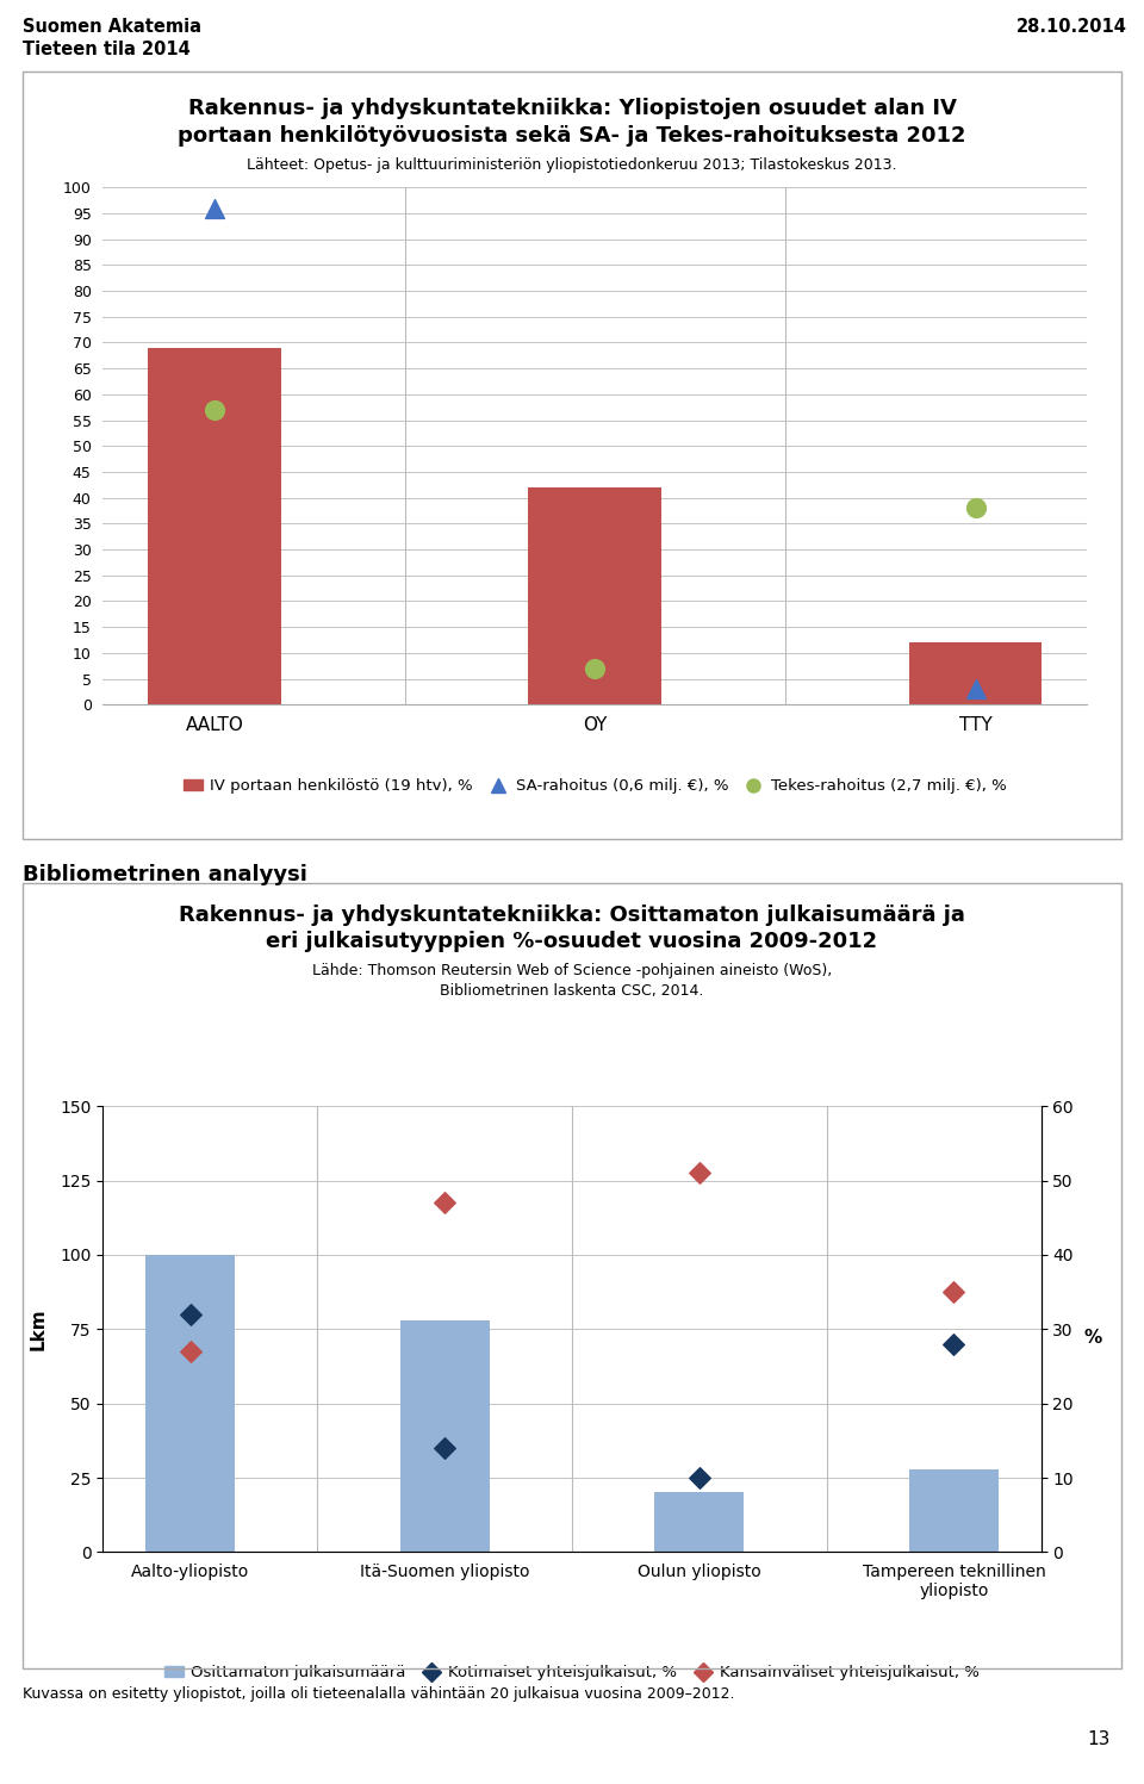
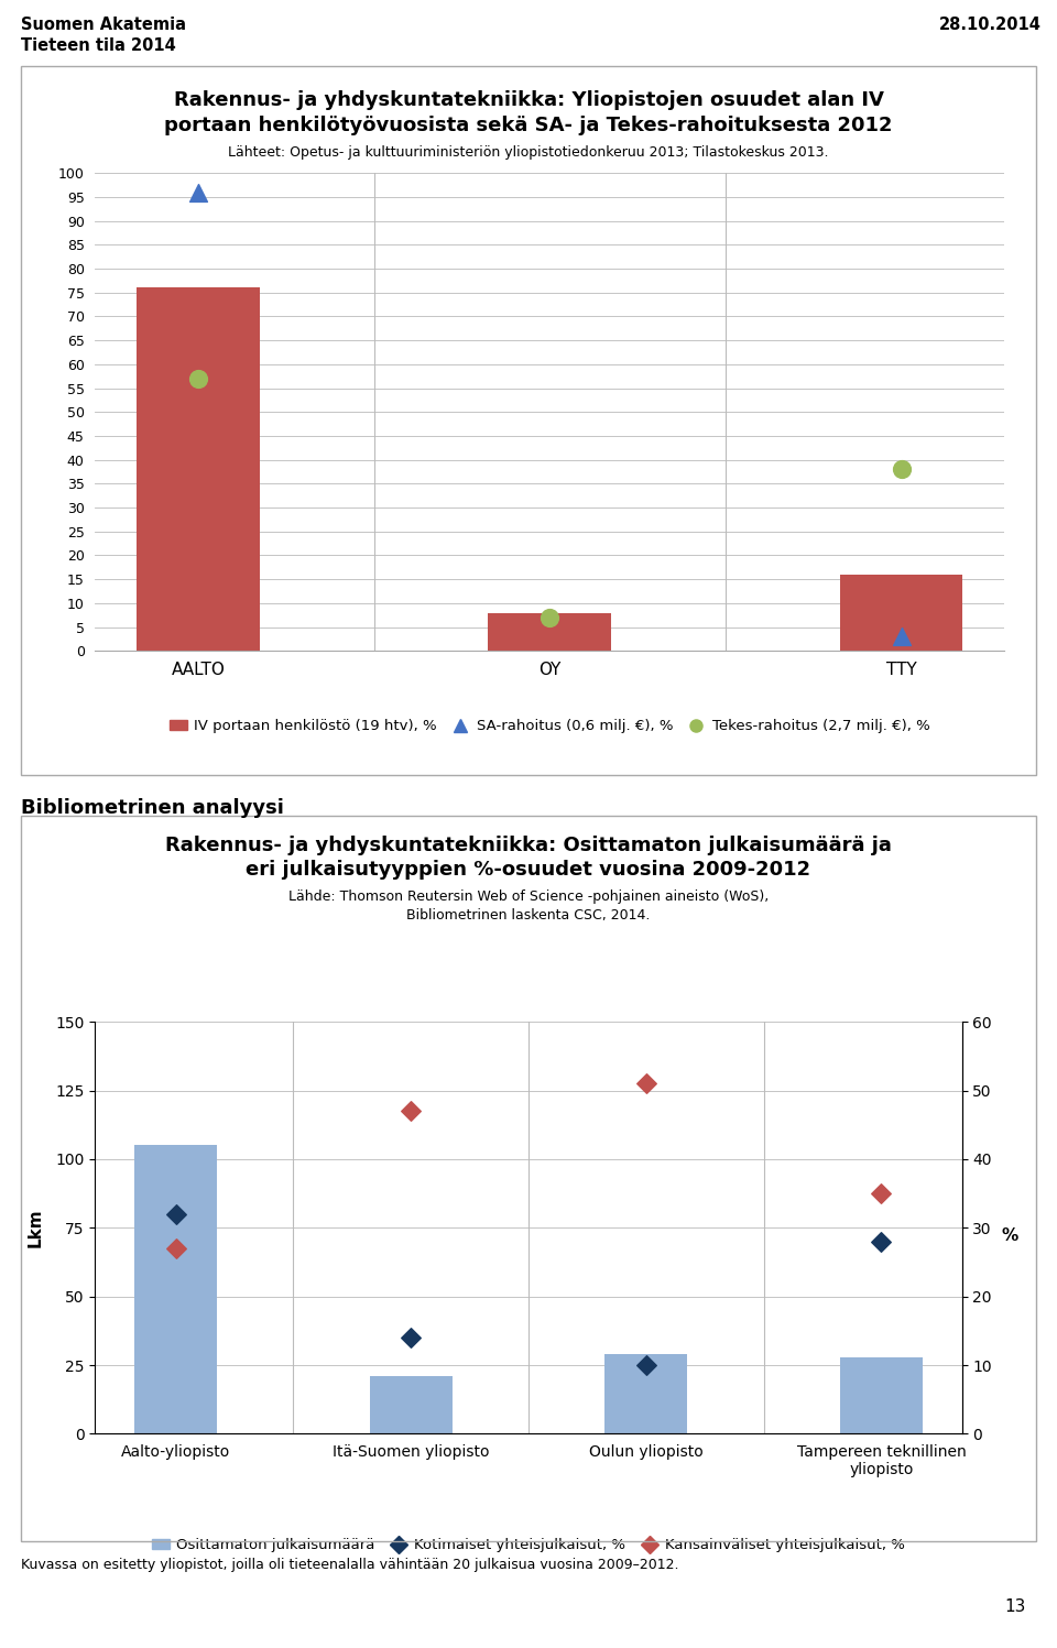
IV portaan henkilöstö (19 htv), %/AALTO: 69 -> 76
IV portaan henkilöstö (19 htv), %/OY: 42 -> 8
IV portaan henkilöstö (19 htv), %/TTY: 12 -> 16
Osittamaton julkaisumäärä/Aalto-yliopisto: 100 -> 105
Osittamaton julkaisumäärä/Itä-Suomen yliopisto: 78 -> 21
Osittamaton julkaisumäärä/Oulun yliopisto: 20 -> 29
